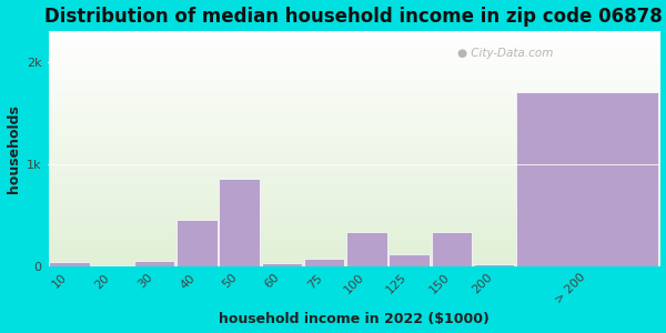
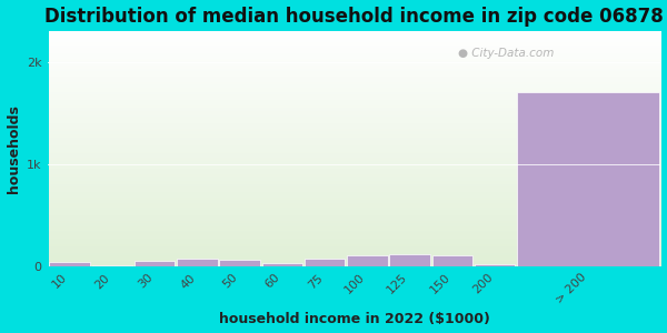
40: 0.46k -> 0.08k
50: 0.86k -> 0.06k
100: 0.34k -> 0.10k
150: 0.34k -> 0.11k
